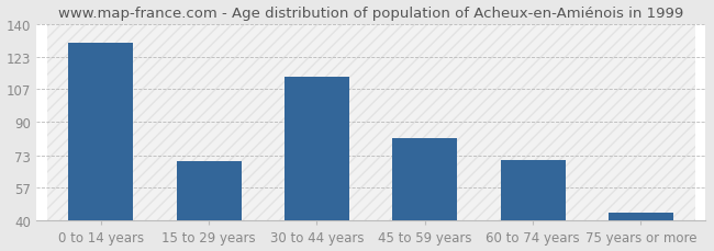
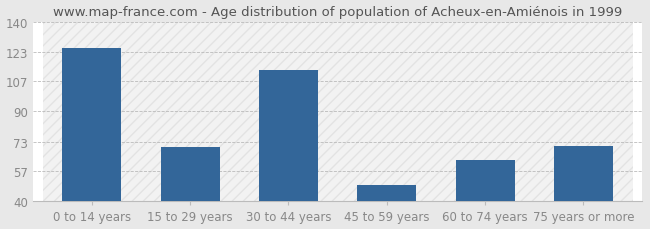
0 to 14 years: 130 -> 125
45 to 59 years: 82 -> 49
60 to 74 years: 71 -> 63
75 years or more: 44 -> 71
